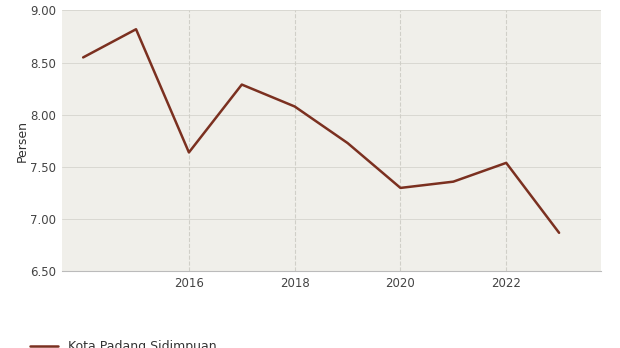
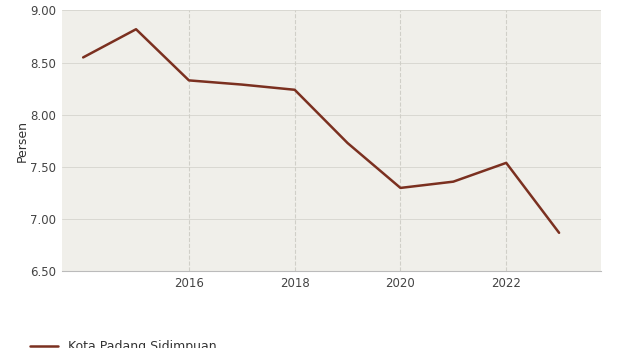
2016: 7.64 -> 8.33
2018: 8.08 -> 8.24
